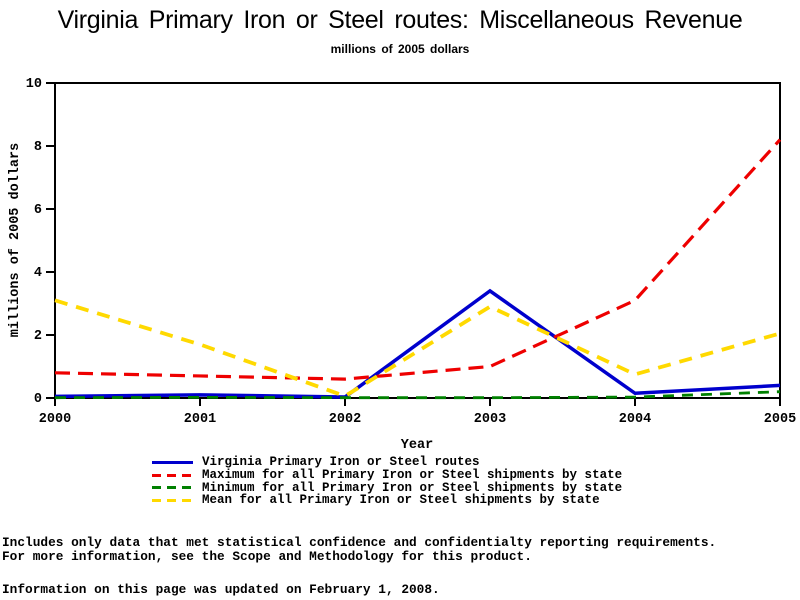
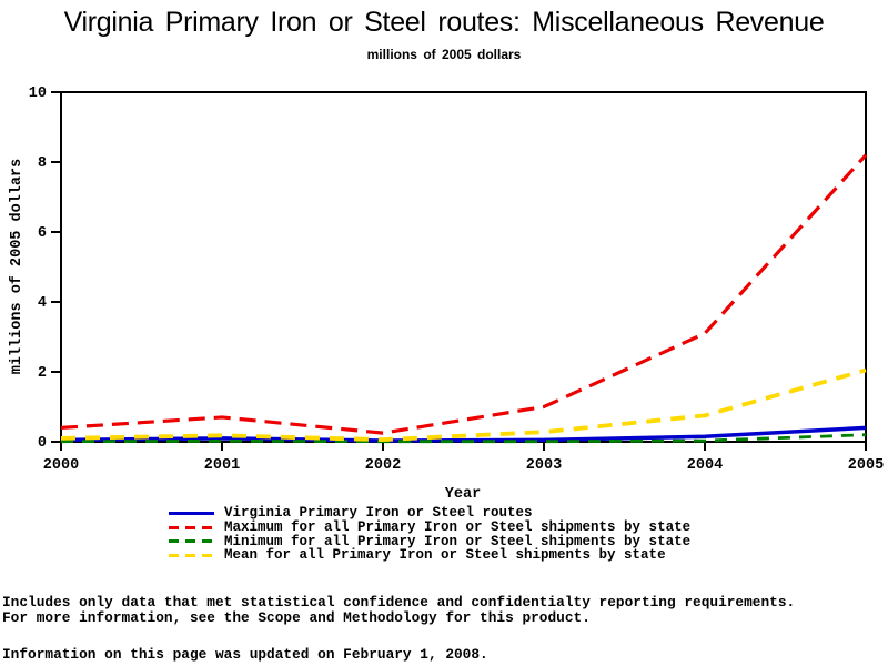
Maximum for all Primary Iron or Steel shipments by state/2000: 0.8 -> 0.4
Mean for all Primary Iron or Steel shipments by state/2000: 3.1 -> 0.1
Mean for all Primary Iron or Steel shipments by state/2001: 1.7 -> 0.2
Maximum for all Primary Iron or Steel shipments by state/2002: 0.6 -> 0.2
Virginia Primary Iron or Steel routes/2003: 3.4 -> 0.1
Mean for all Primary Iron or Steel shipments by state/2003: 2.9 -> 0.3
